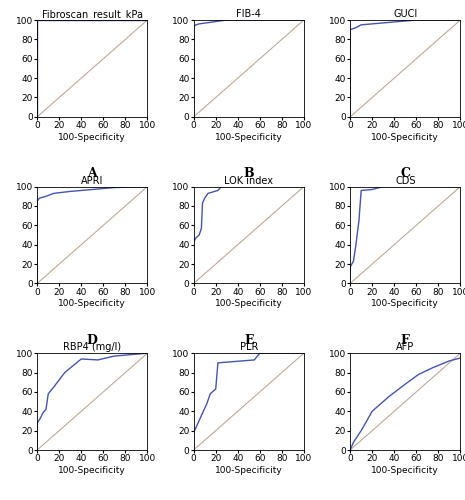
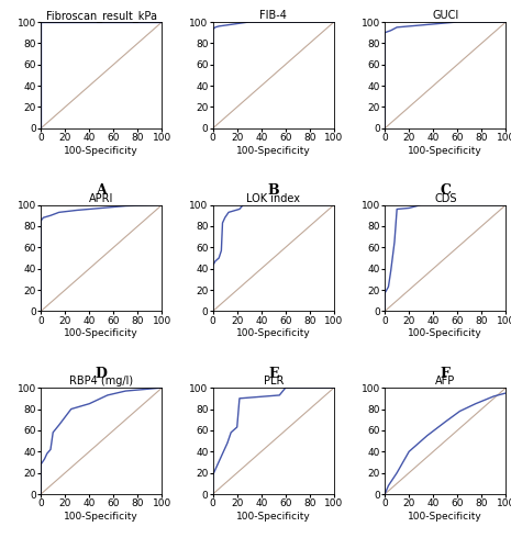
RBP4 (mg/l)/40: 94 -> 85
